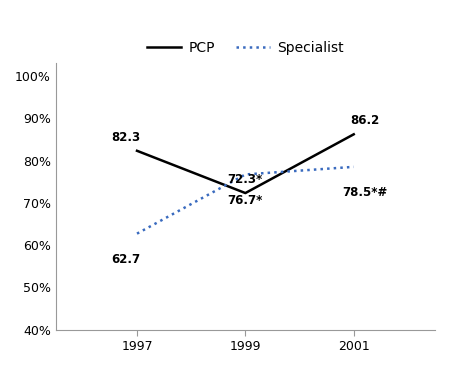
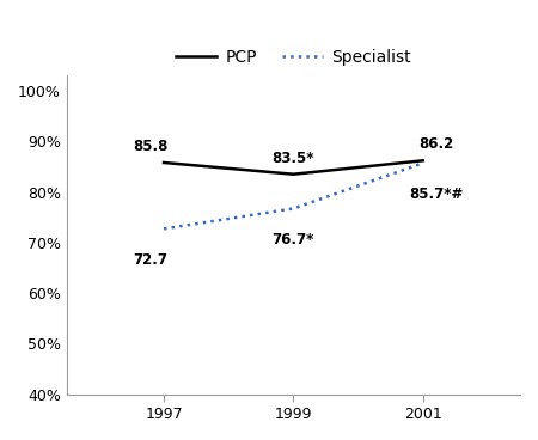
PCP/1997: 82.3 -> 85.8
Specialist/1997: 62.7 -> 72.7
PCP/1999: 72.3* -> 83.5*
Specialist/2001: 78.5*# -> 85.7*#
